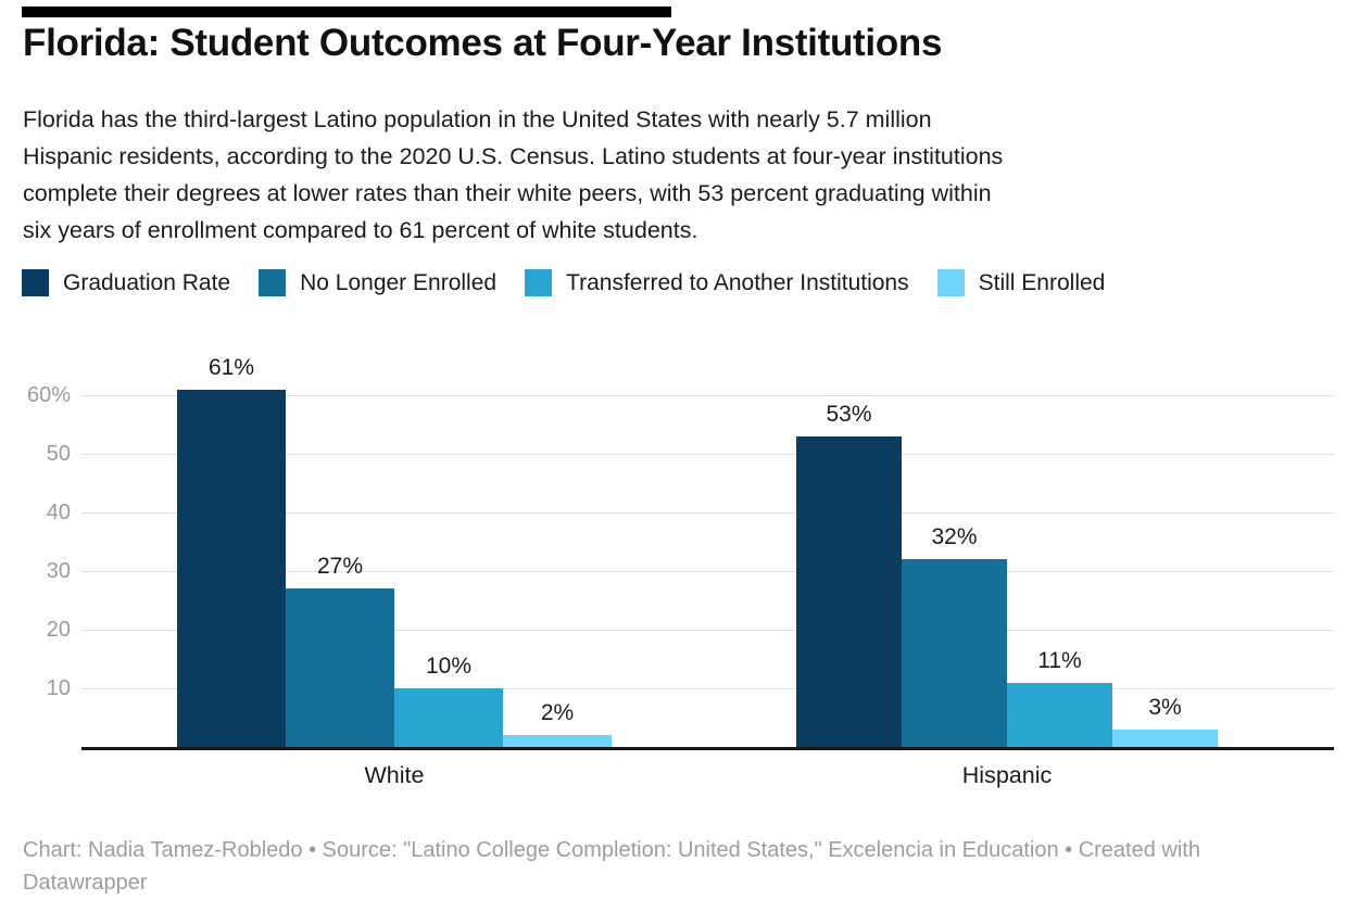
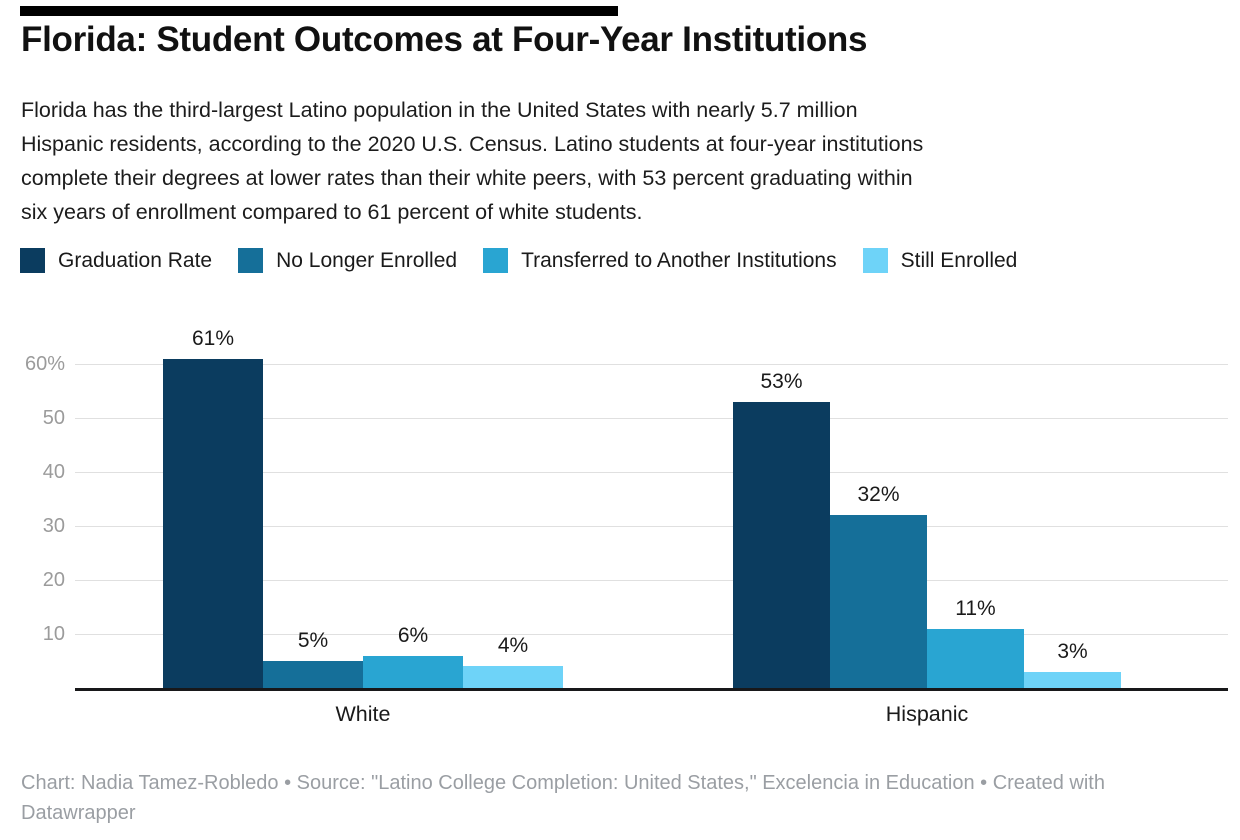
No Longer Enrolled/White: 27% -> 5%
Transferred to Another Institutions/White: 10% -> 6%
Still Enrolled/White: 2% -> 4%
